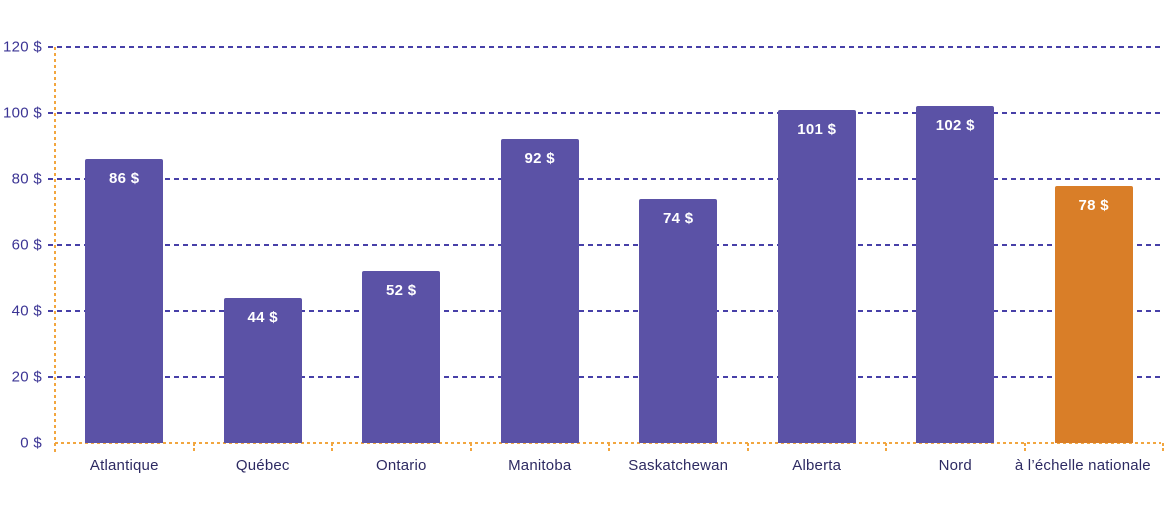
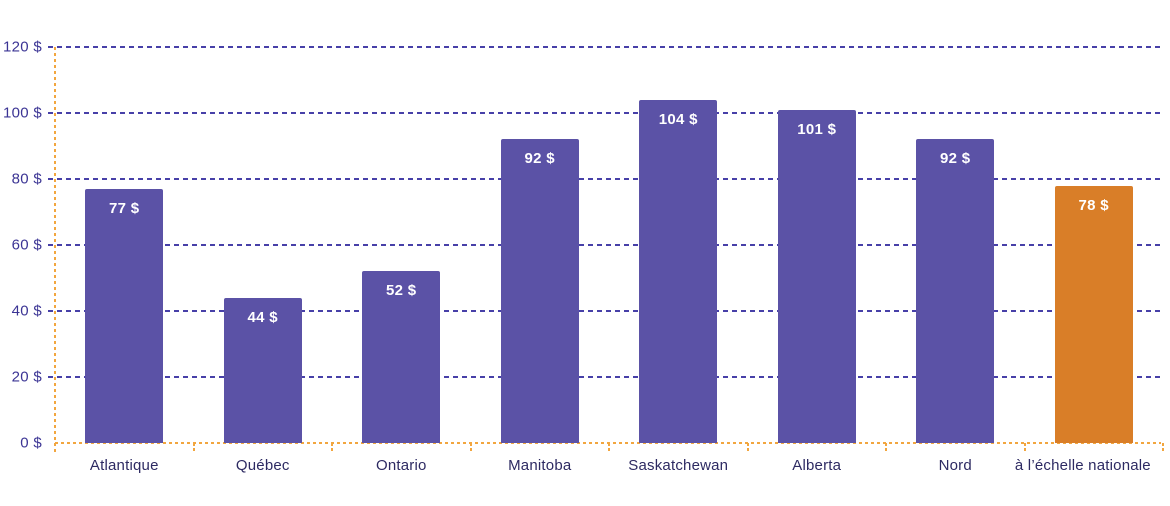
Atlantique: 86 -> 77
Saskatchewan: 74 -> 104
Nord: 102 -> 92
